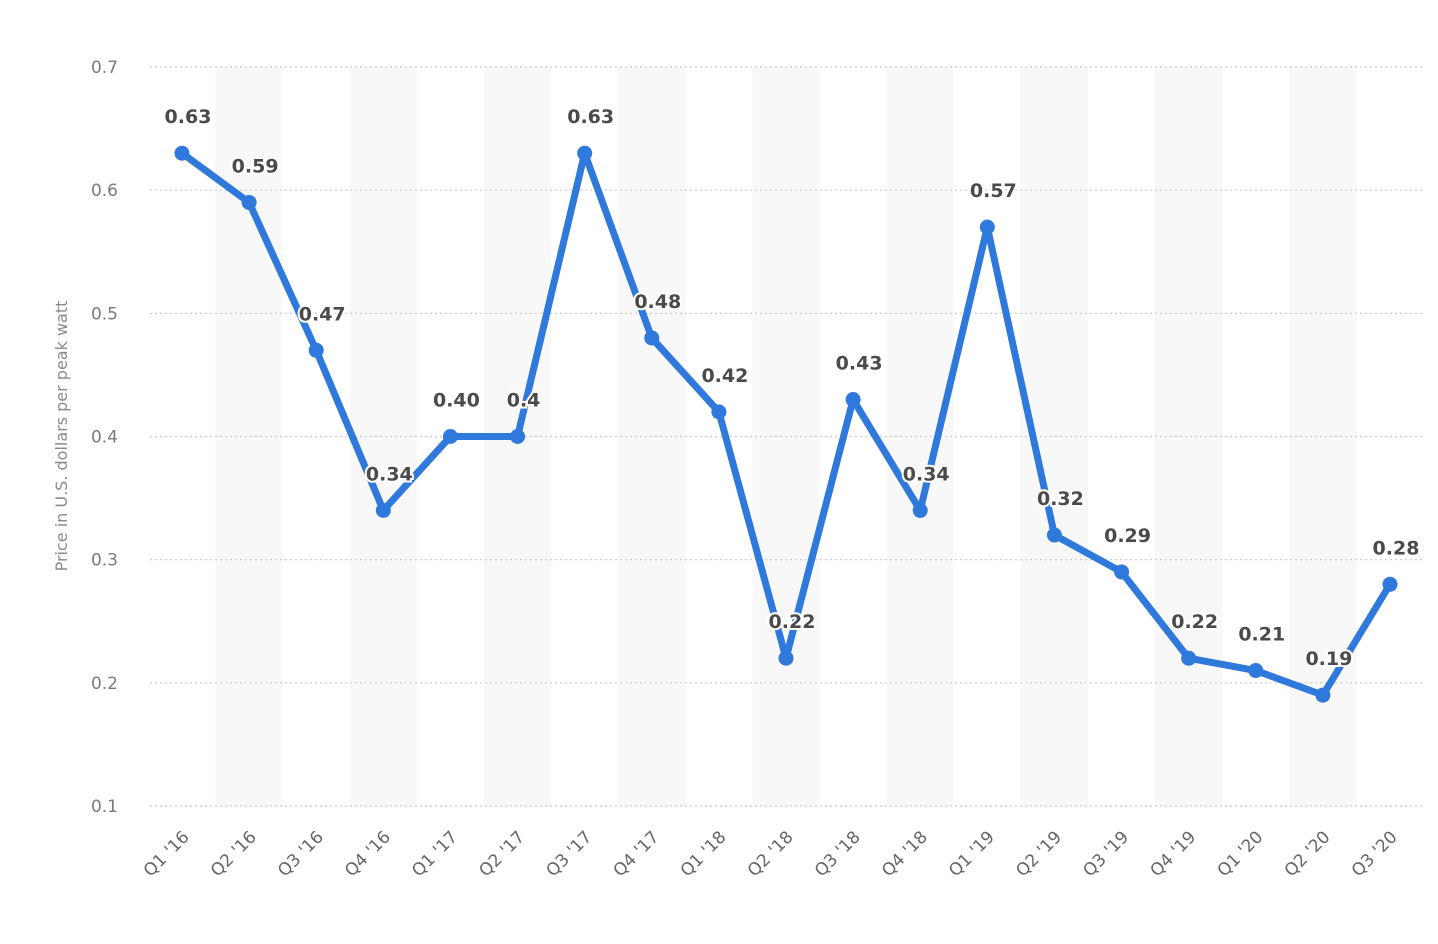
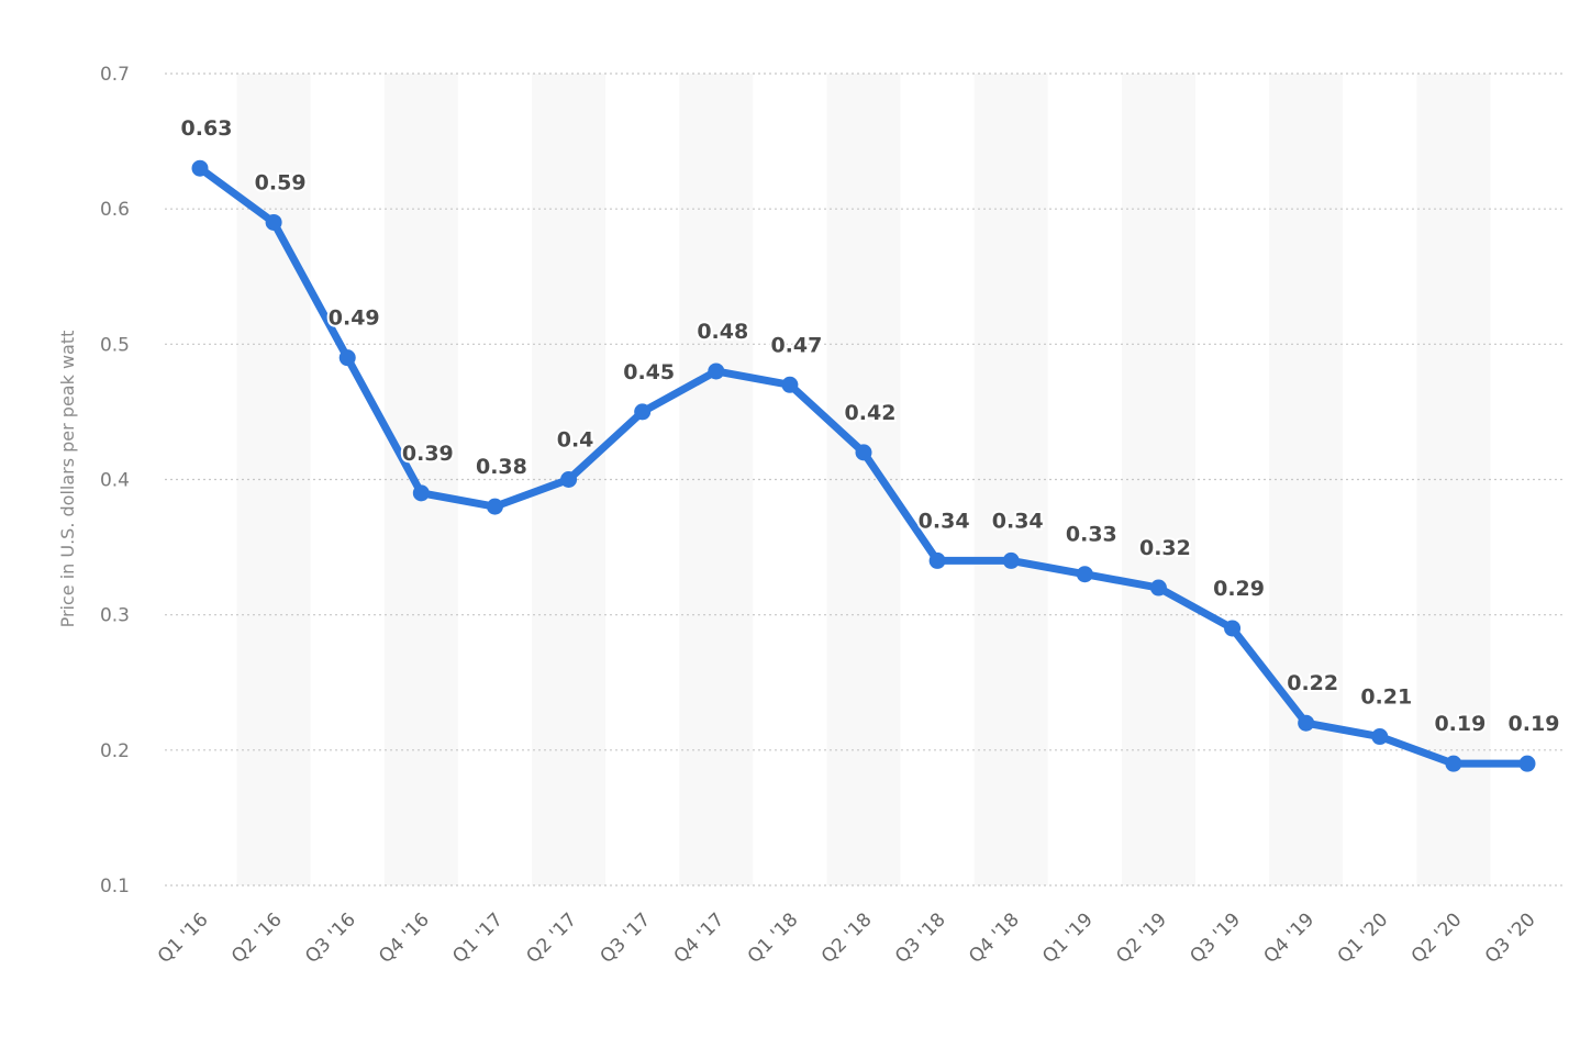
Q3 '16: 0.47 -> 0.49
Q4 '16: 0.34 -> 0.39
Q1 '17: 0.40 -> 0.38
Q3 '17: 0.63 -> 0.45
Q1 '18: 0.42 -> 0.47
Q2 '18: 0.22 -> 0.42
Q3 '18: 0.43 -> 0.34
Q1 '19: 0.57 -> 0.33
Q3 '20: 0.28 -> 0.19
